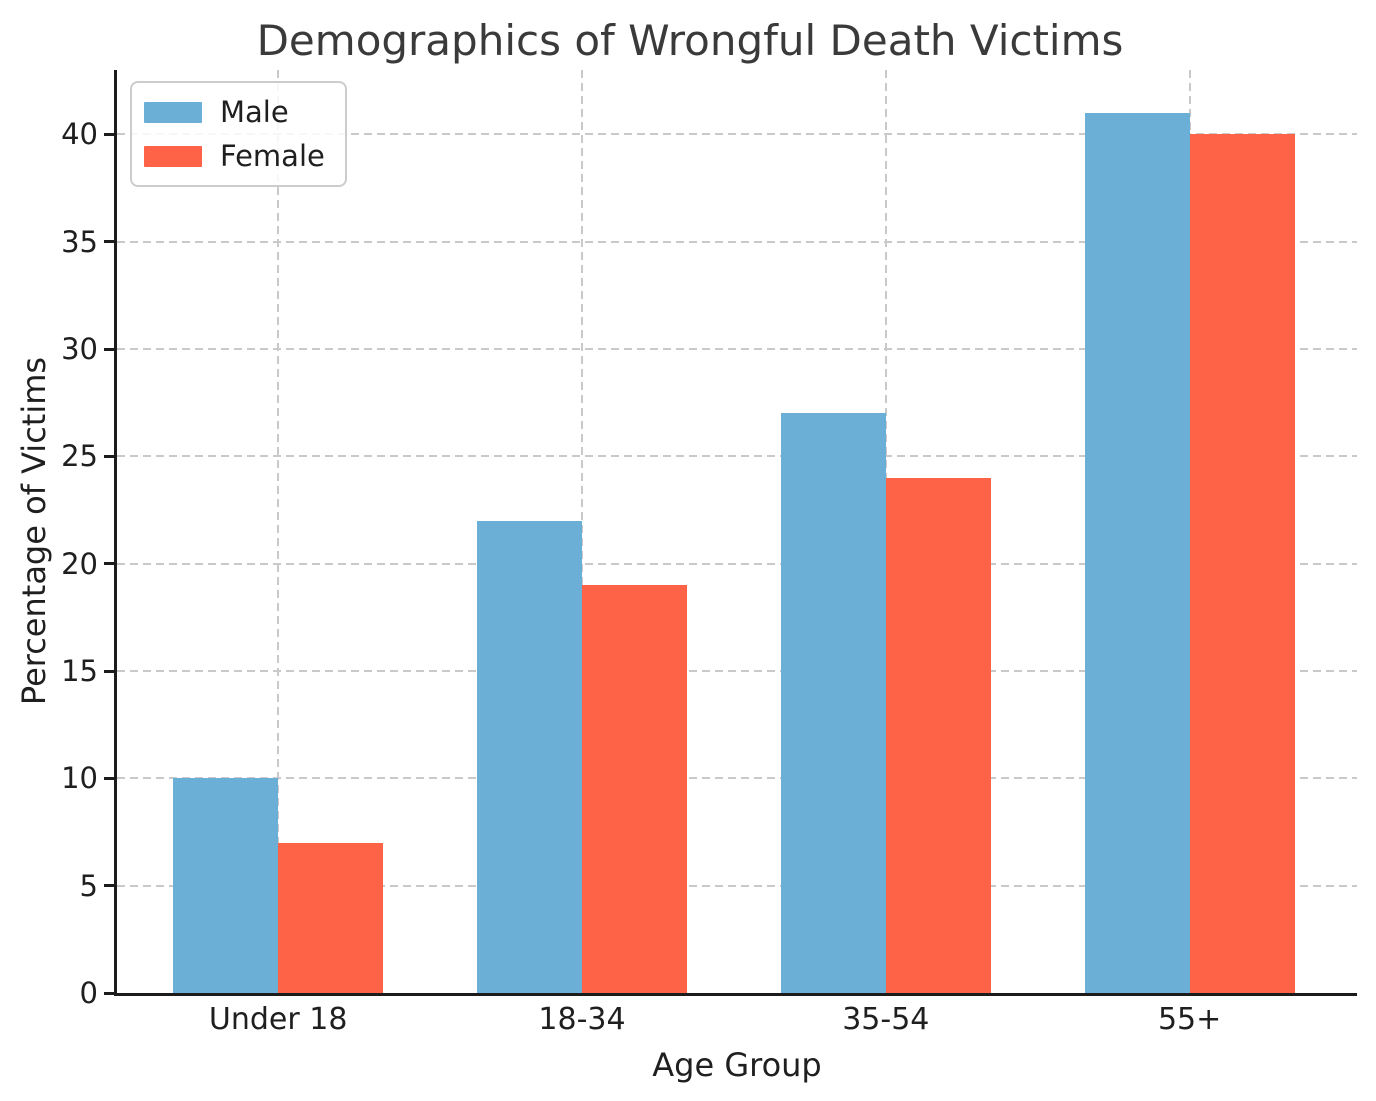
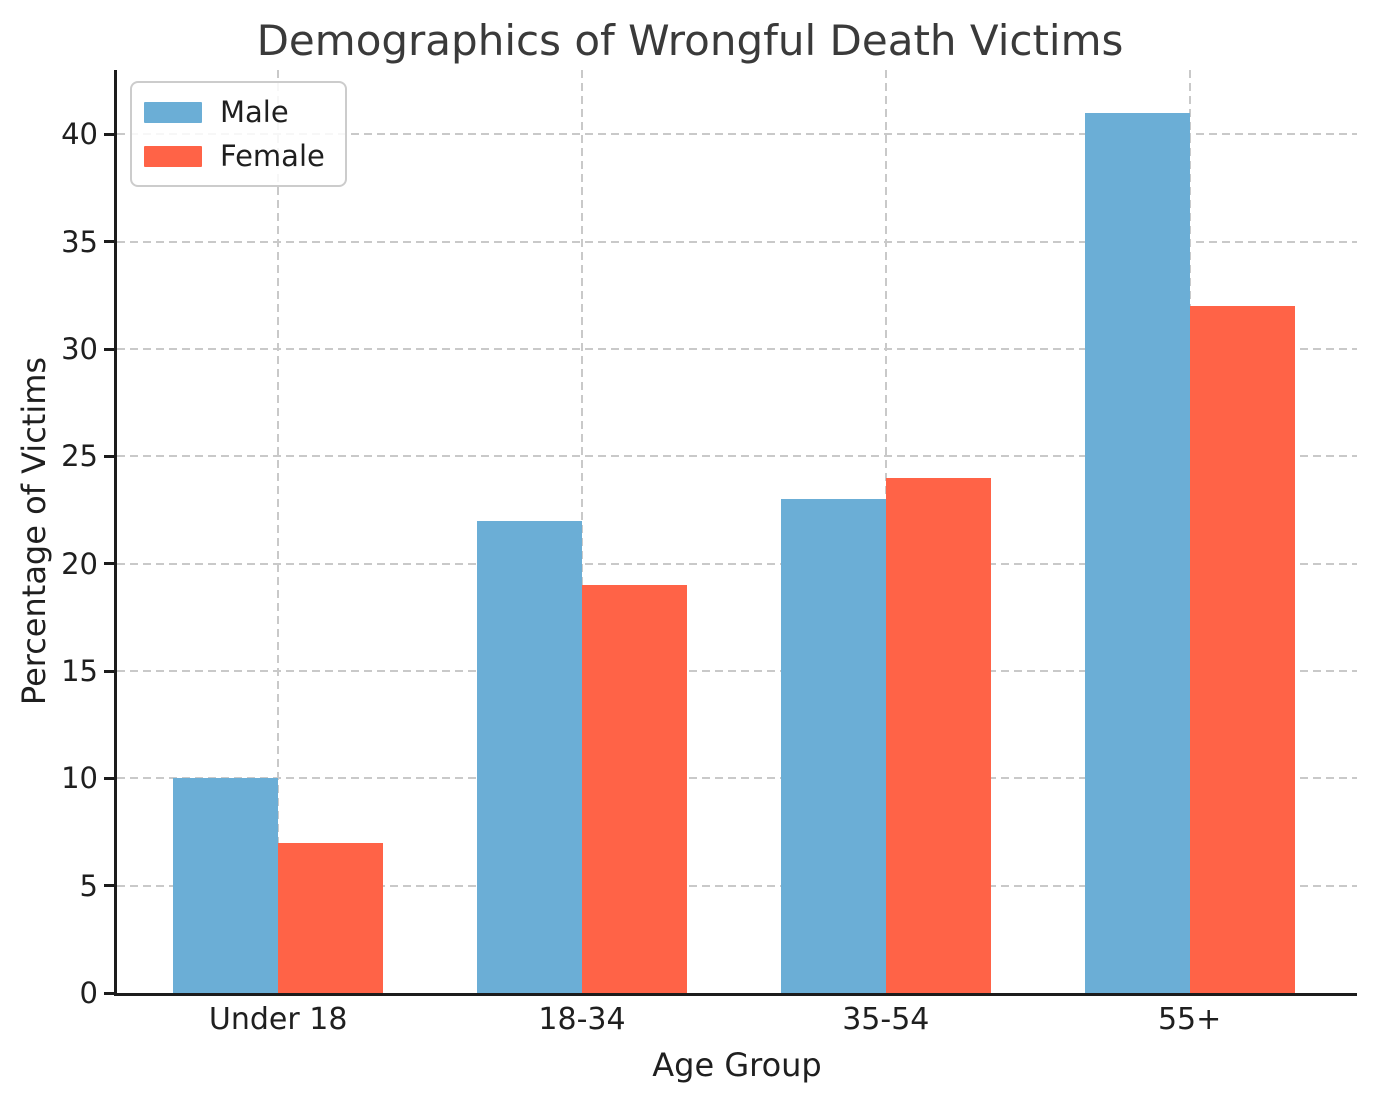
Male/35-54: 27 -> 23
Female/55+: 40 -> 32
